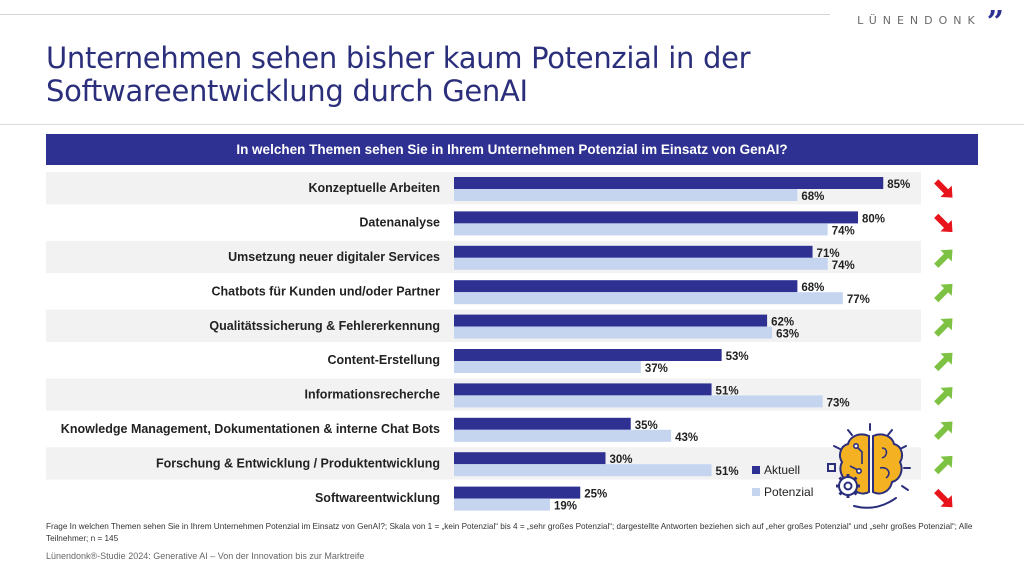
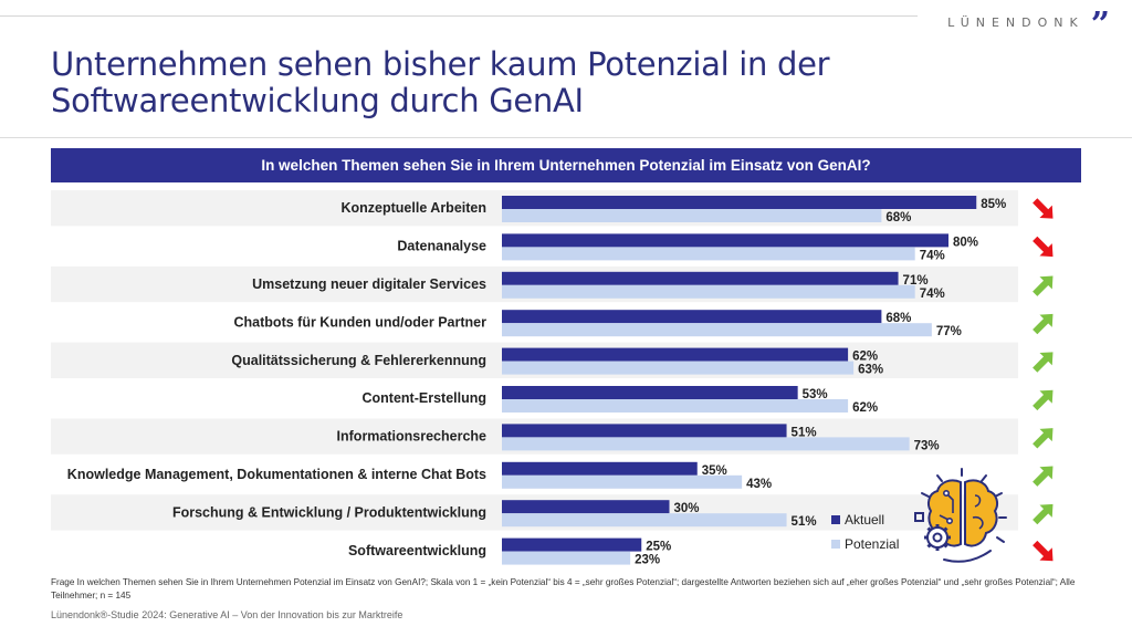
Potenzial/Content-Erstellung: 37% -> 62%
Potenzial/Softwareentwicklung: 19% -> 23%
